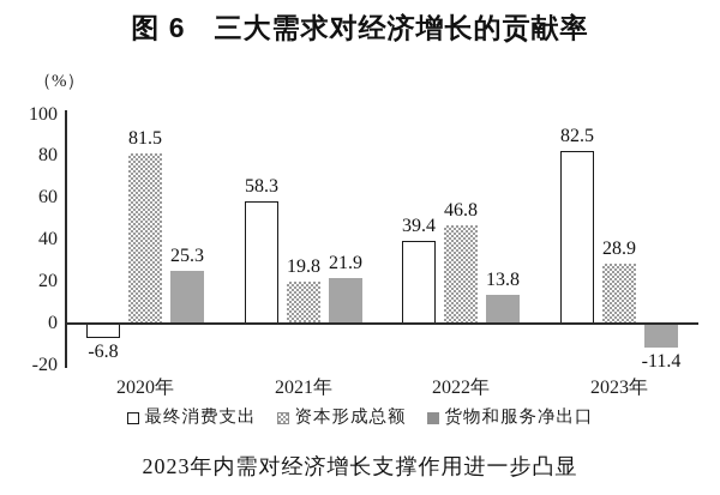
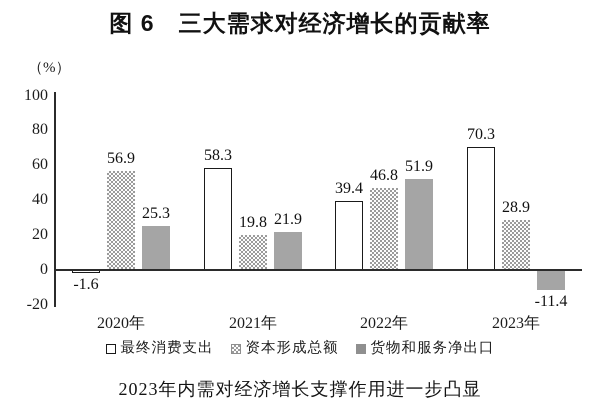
最终消费支出/2020年: -6.8 -> -1.6
资本形成总额/2020年: 81.5 -> 56.9
货物和服务净出口/2022年: 13.8 -> 51.9
最终消费支出/2023年: 82.5 -> 70.3
